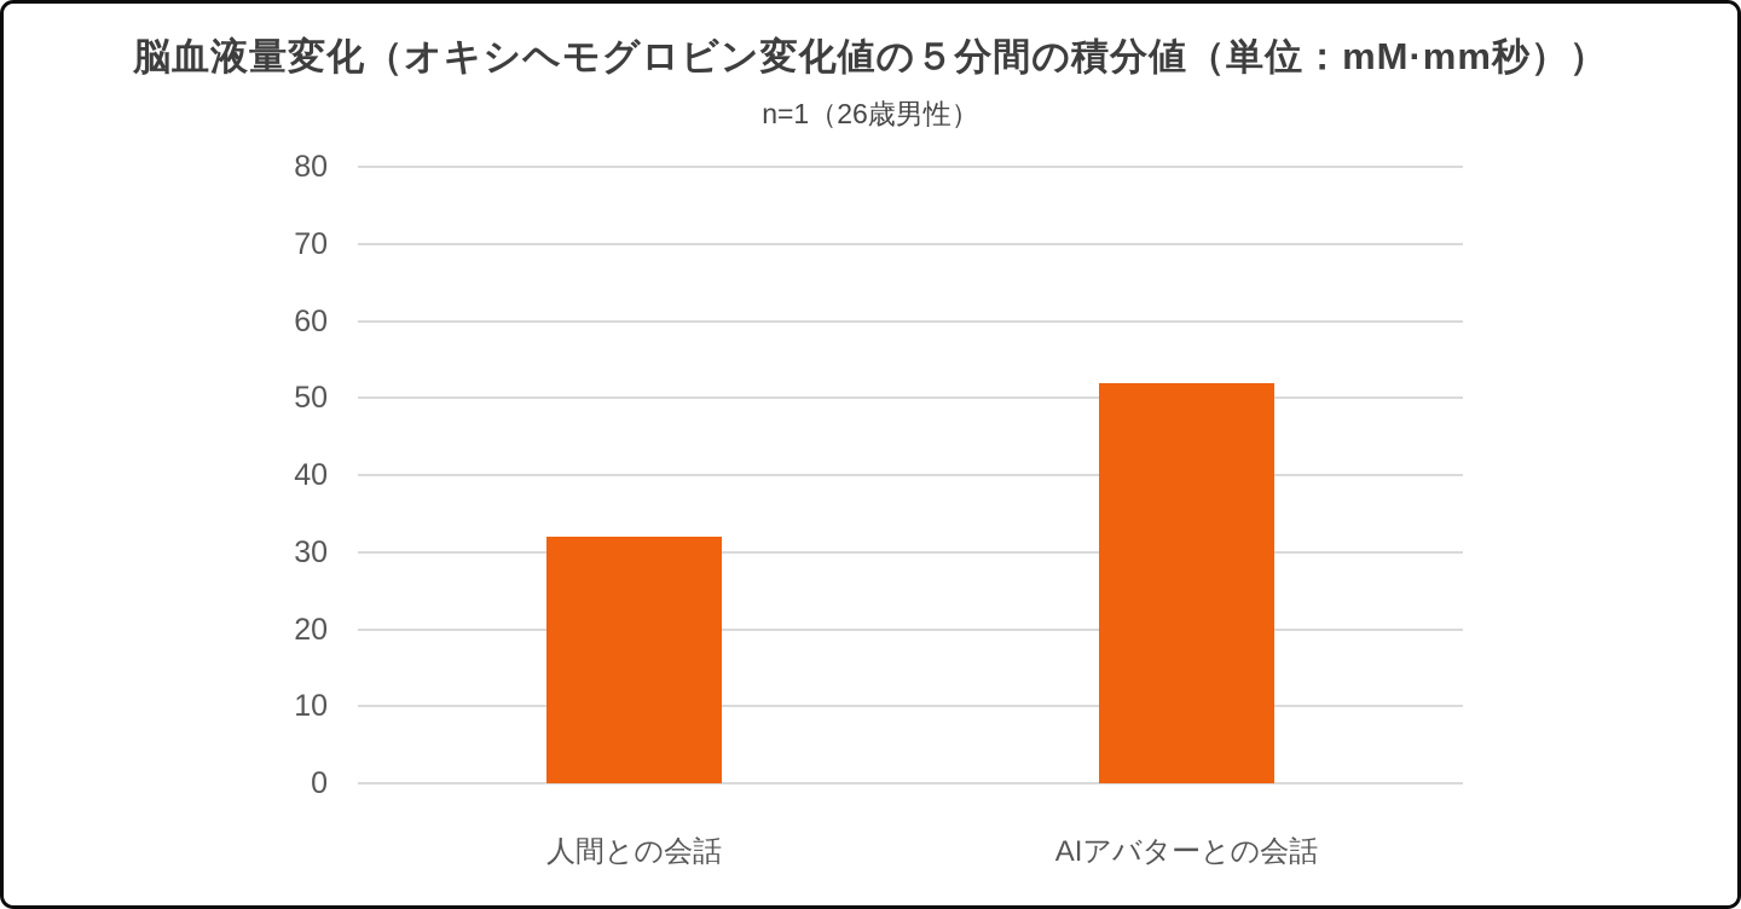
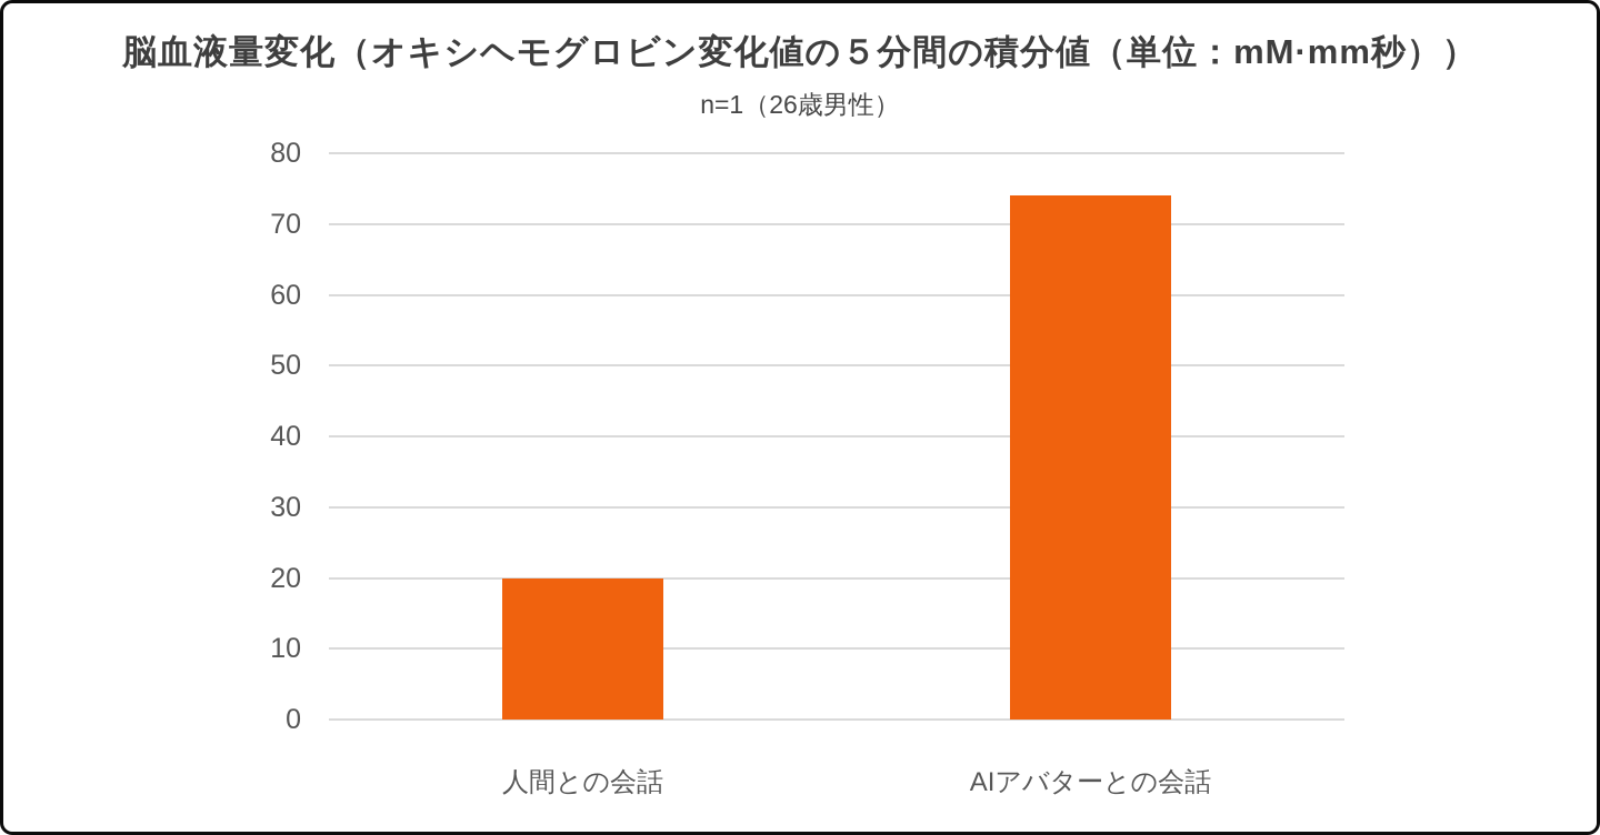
人間との会話: 32 -> 20
AIアバターとの会話: 52 -> 74
